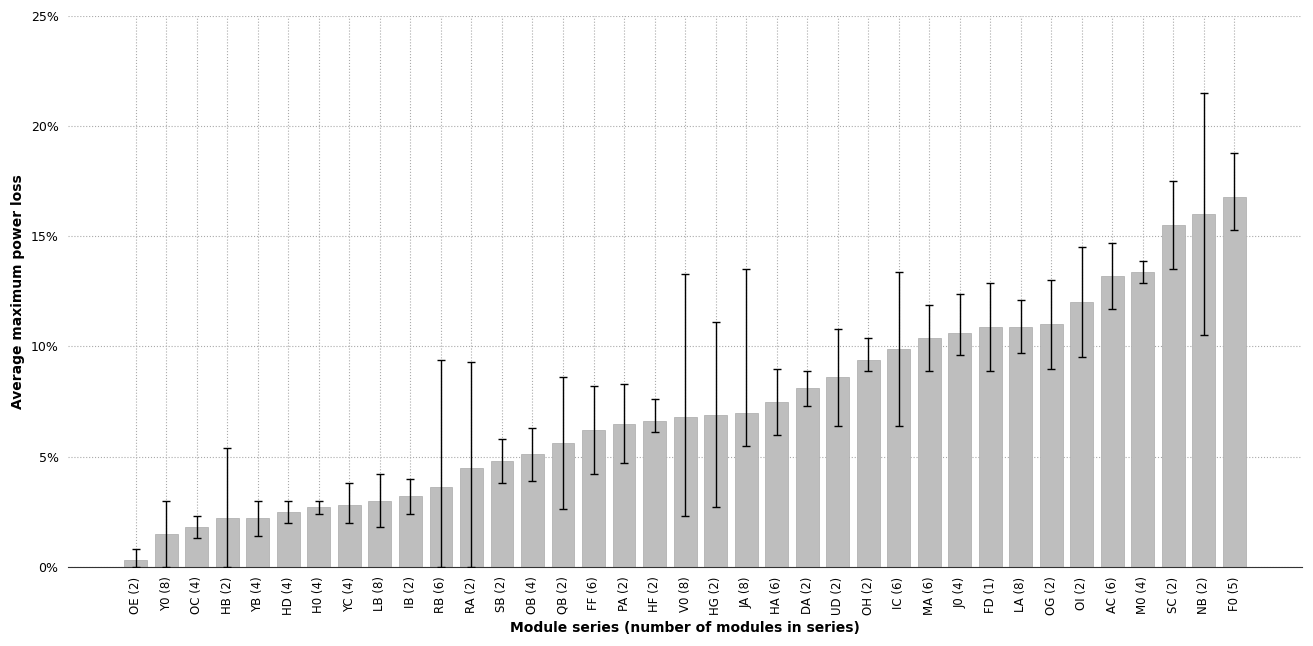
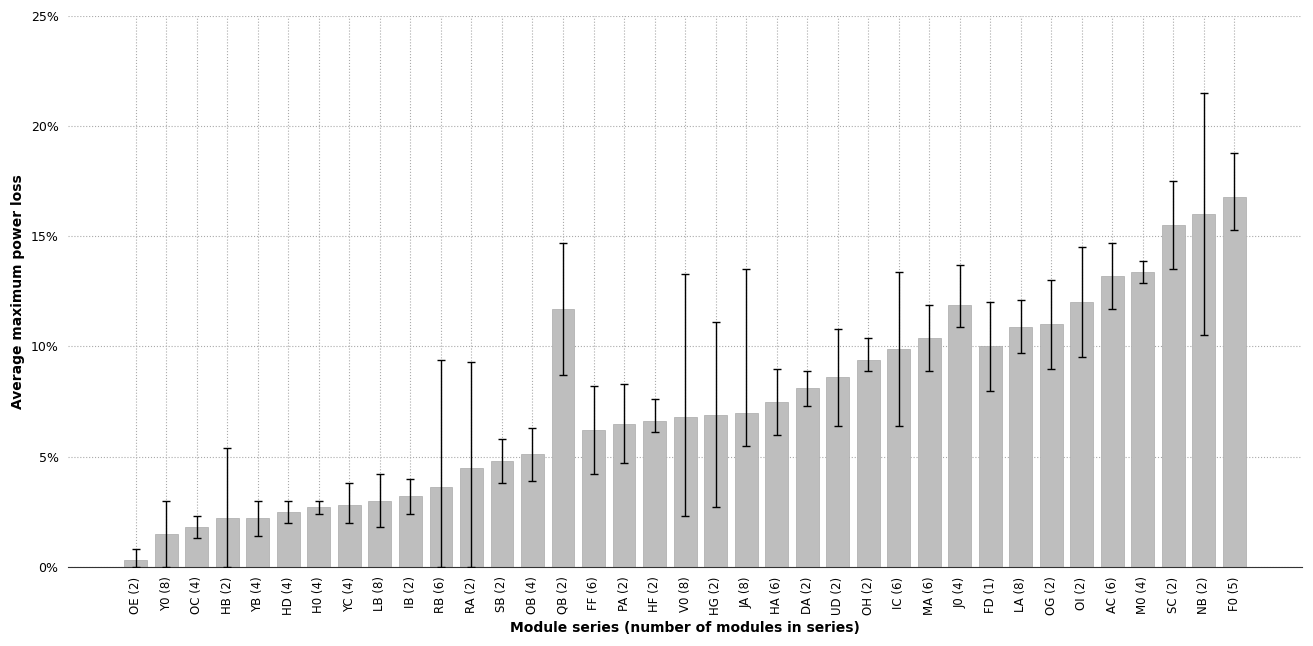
QB (2): 5.6% -> 11.7%
J0 (4): 10.6% -> 11.9%
FD (1): 10.9% -> 10.0%
